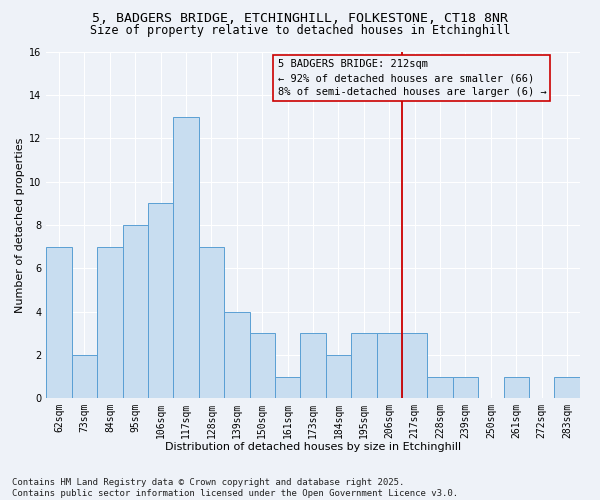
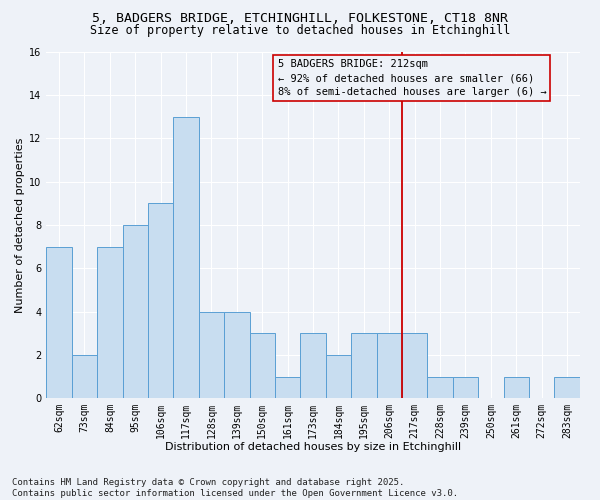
128sqm: 7 -> 4
